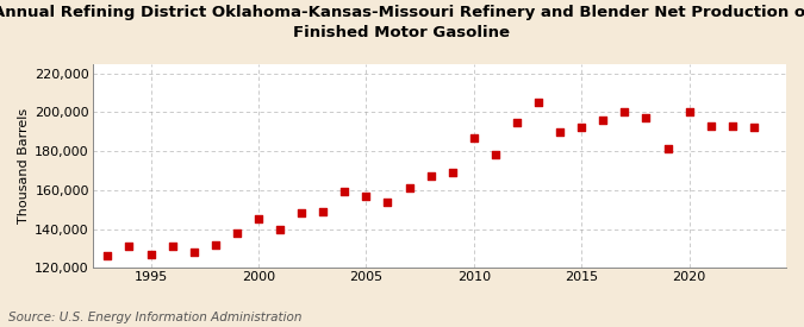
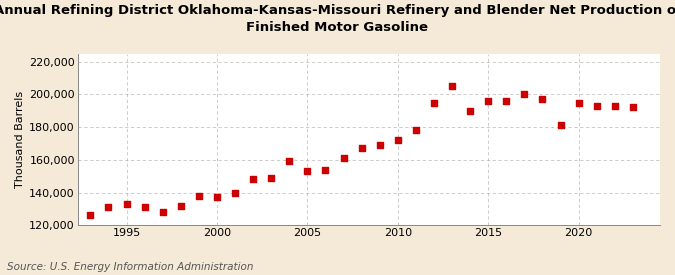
1995: 127,000 -> 133,000
2000: 145,000 -> 137,000
2005: 157,000 -> 153,000
2010: 187,000 -> 172,000
2015: 192,000 -> 196,000
2020: 200,000 -> 195,000
